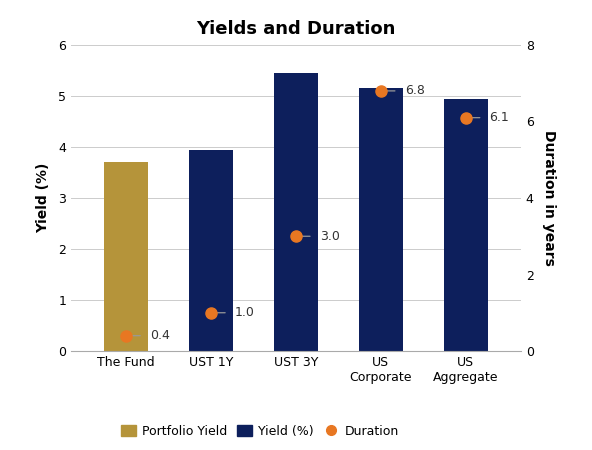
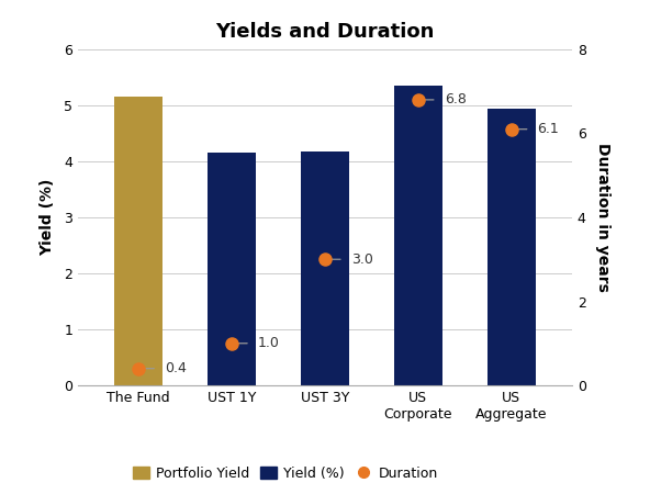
The Fund: 3.70 -> 5.15
UST 1Y: 3.94 -> 4.15
UST 3Y: 5.46 -> 4.17
US Corporate: 5.16 -> 5.35
